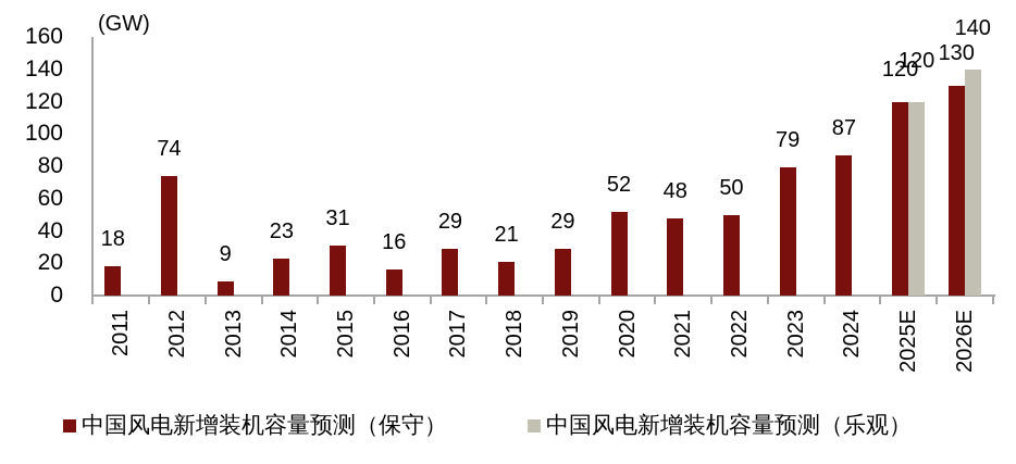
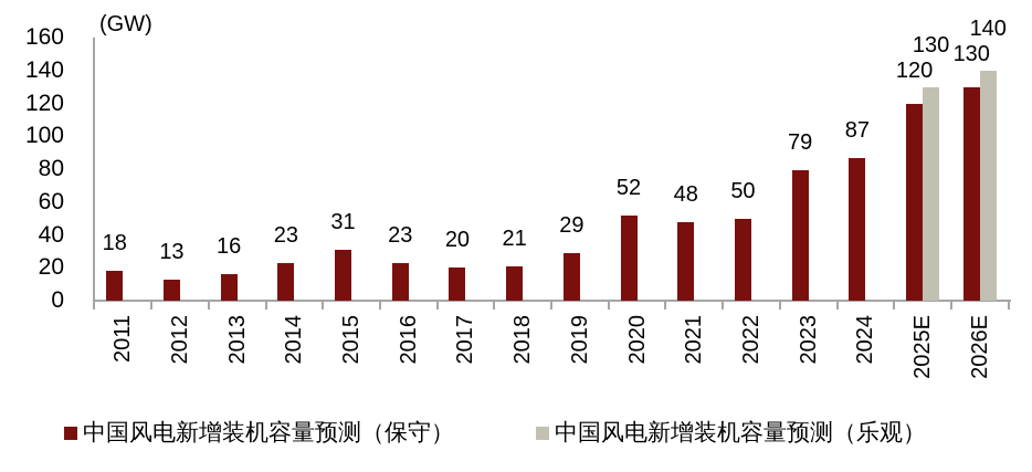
中国风电新增装机容量预测（保守）/2012: 74 -> 13
中国风电新增装机容量预测（保守）/2013: 9 -> 16
中国风电新增装机容量预测（保守）/2016: 16 -> 23
中国风电新增装机容量预测（保守）/2017: 29 -> 20
中国风电新增装机容量预测（乐观）/2025E: 120 -> 130
